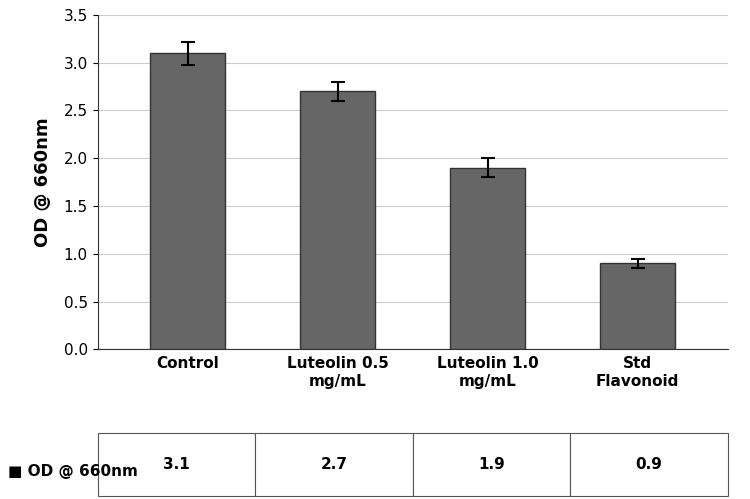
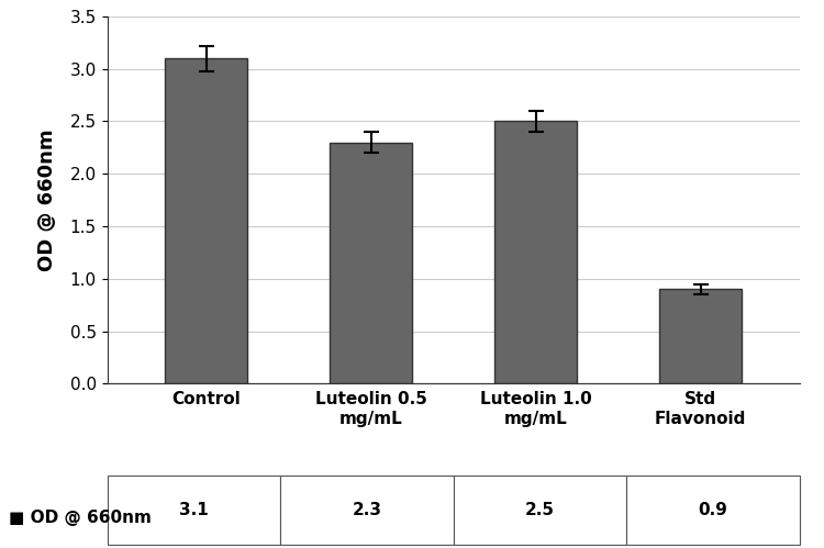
Luteolin 0.5 mg/mL: 2.7 -> 2.3
Luteolin 1.0 mg/mL: 1.9 -> 2.5
